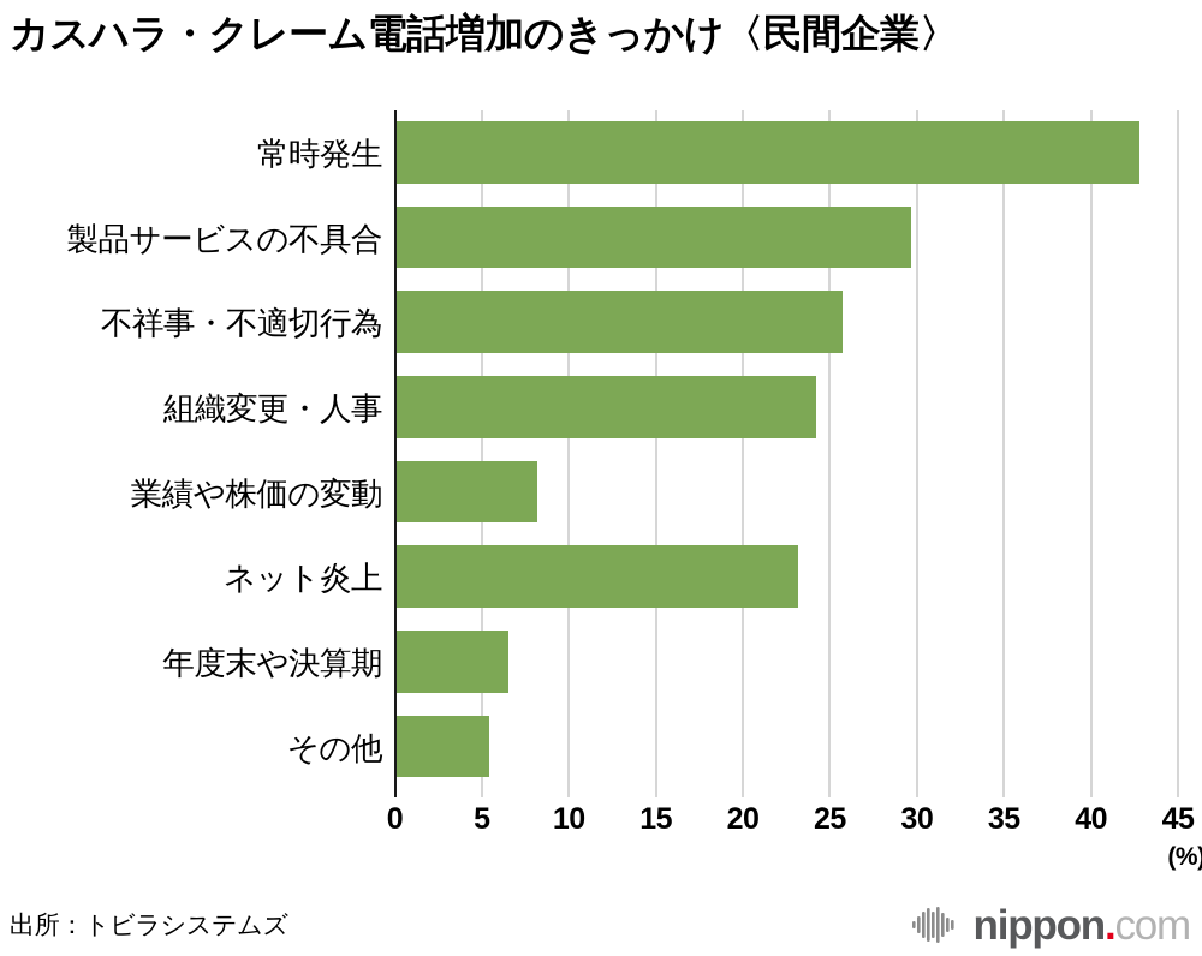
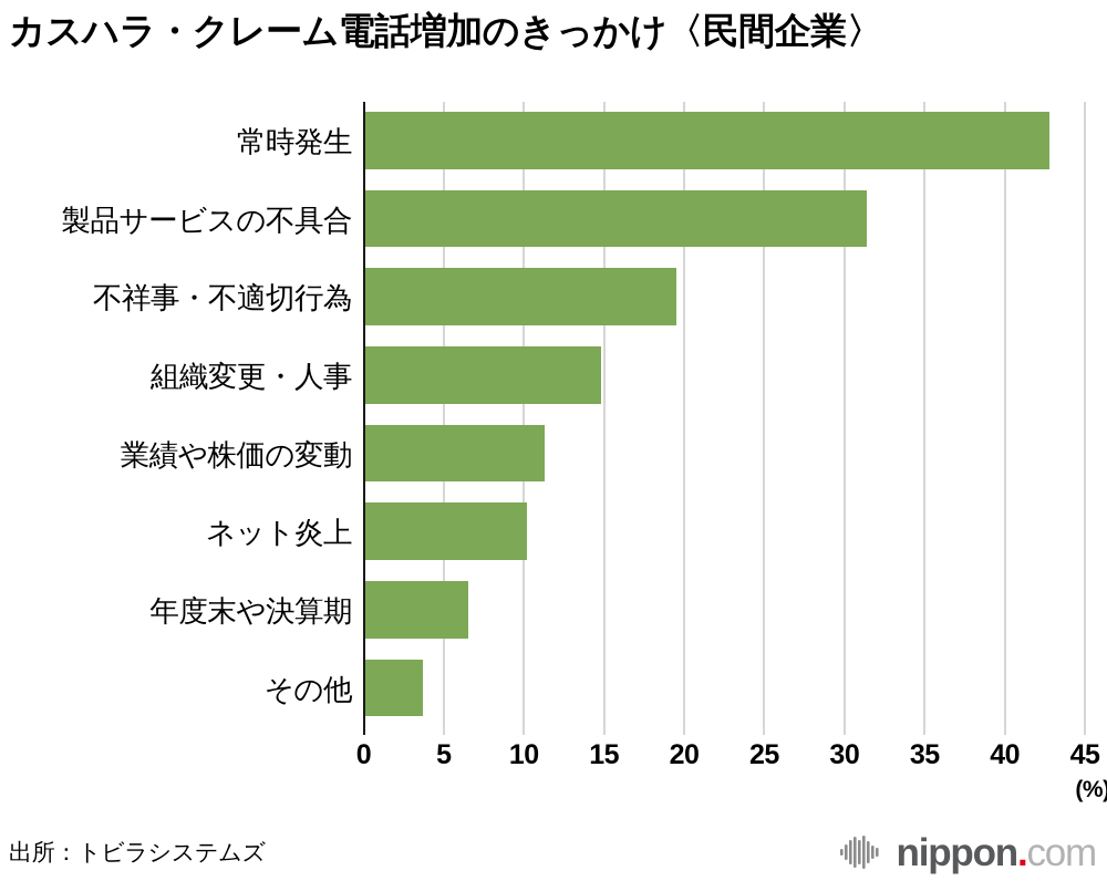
製品サービスの不具合: 29.7 -> 31.4
不祥事・不適切行為: 25.7 -> 19.5
組織変更・人事: 24.2 -> 14.8
業績や株価の変動: 8.2 -> 11.3
ネット炎上: 23.2 -> 10.2
その他: 5.4 -> 3.7
